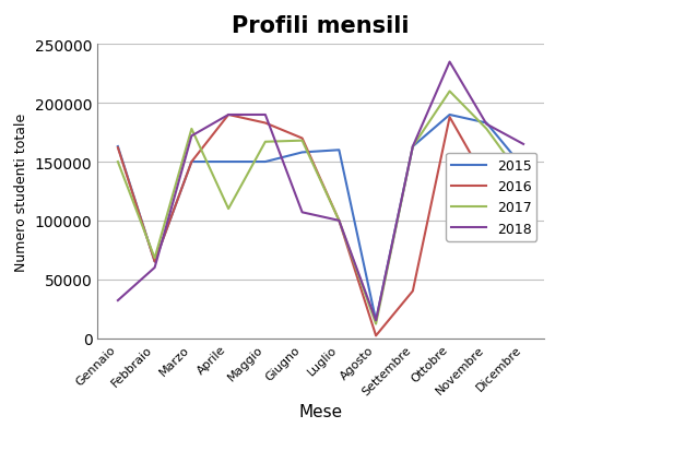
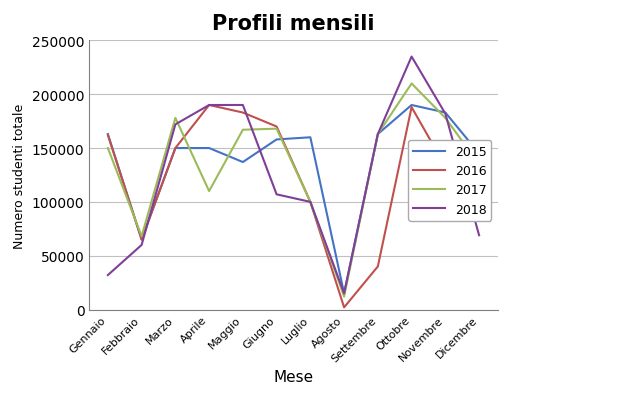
2015/Maggio: 150000 -> 137000
2018/Dicembre: 165000 -> 69000
